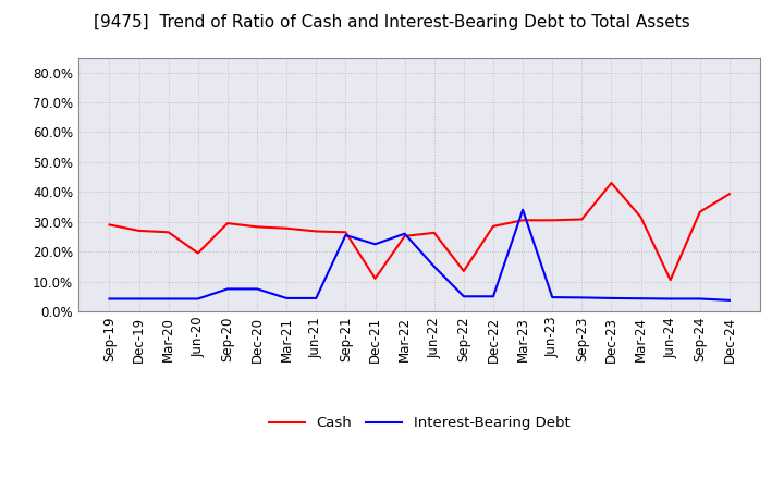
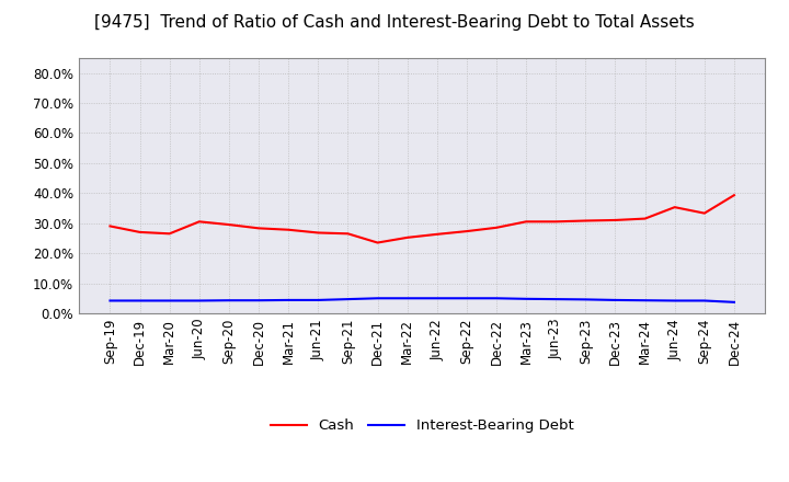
Cash/Jun-20: 19.5% -> 30.5%
Interest-Bearing Debt/Sep-20: 7.5% -> 4.3%
Interest-Bearing Debt/Dec-20: 7.5% -> 4.3%
Interest-Bearing Debt/Sep-21: 25.5% -> 4.7%
Cash/Dec-21: 11.0% -> 23.5%
Interest-Bearing Debt/Dec-21: 22.5% -> 5.0%
Interest-Bearing Debt/Mar-22: 26.0% -> 5.0%
Interest-Bearing Debt/Jun-22: 15.0% -> 5.0%
Cash/Sep-22: 13.5% -> 27.3%
Interest-Bearing Debt/Mar-23: 34.0% -> 4.8%
Cash/Dec-23: 43.0% -> 31.0%
Cash/Jun-24: 10.5% -> 35.3%
